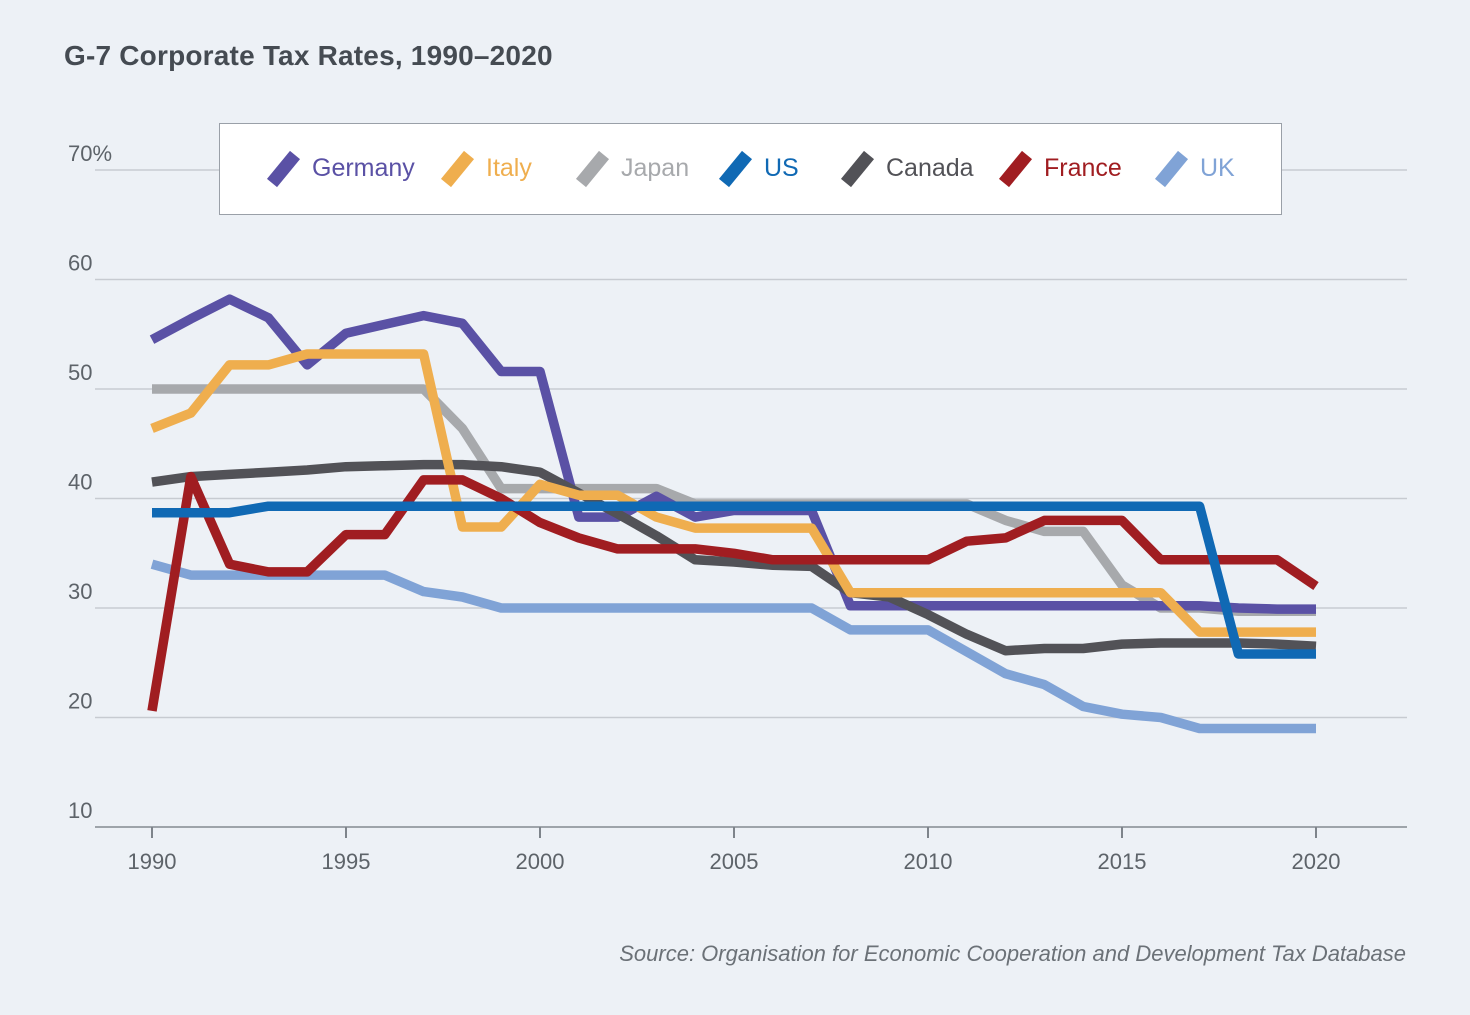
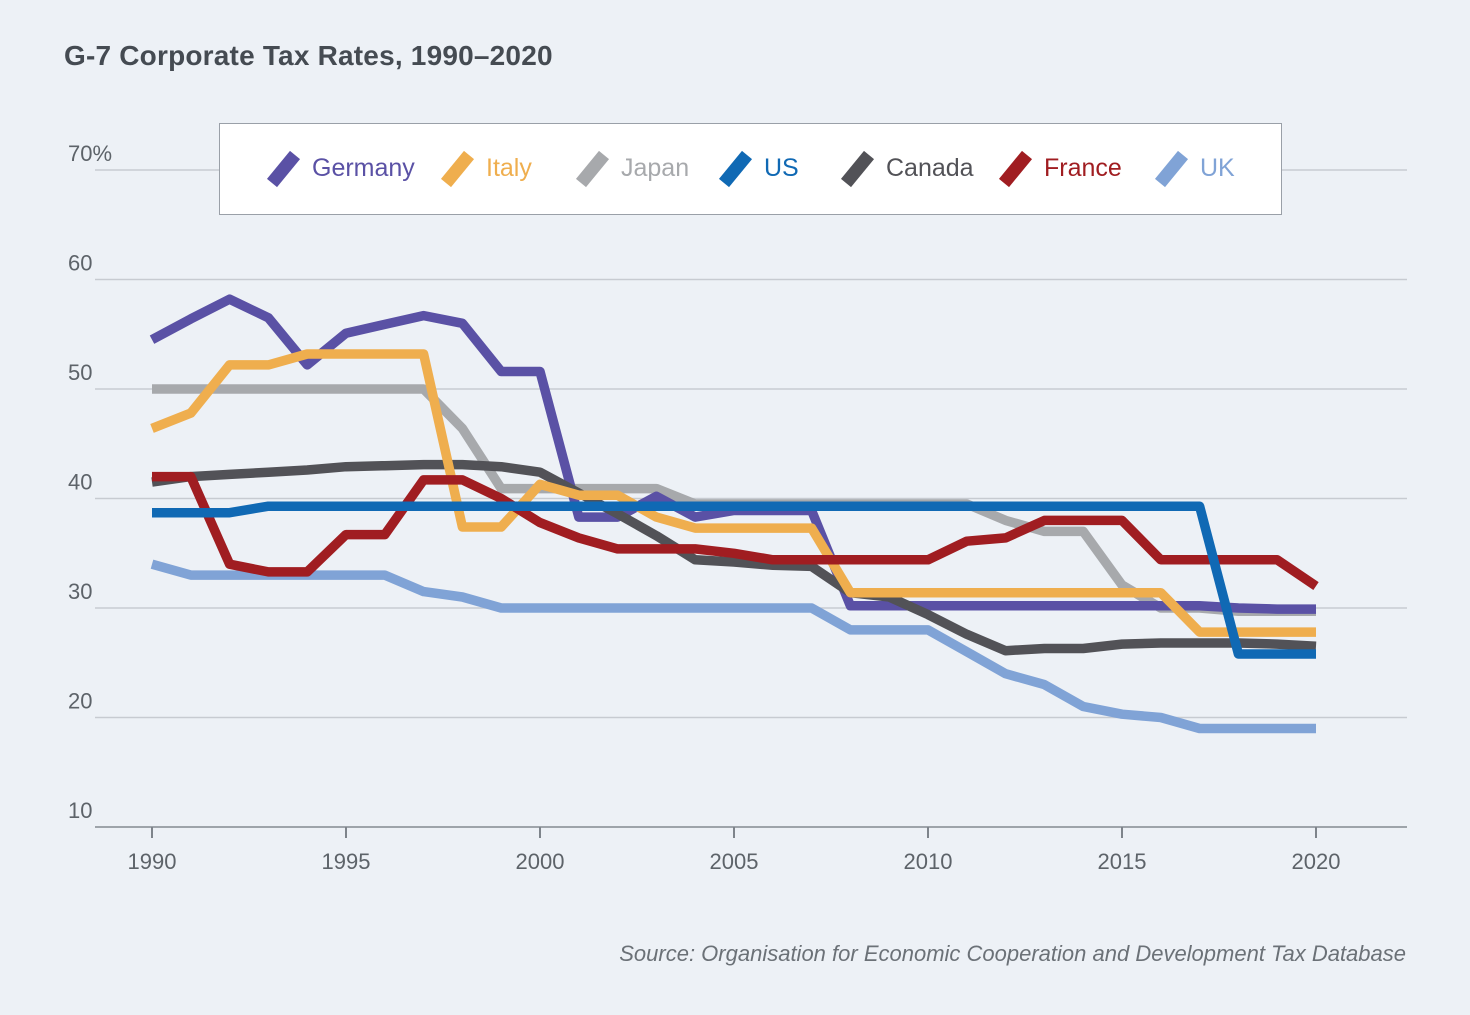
France/1990: 20.6% -> 42.0%
